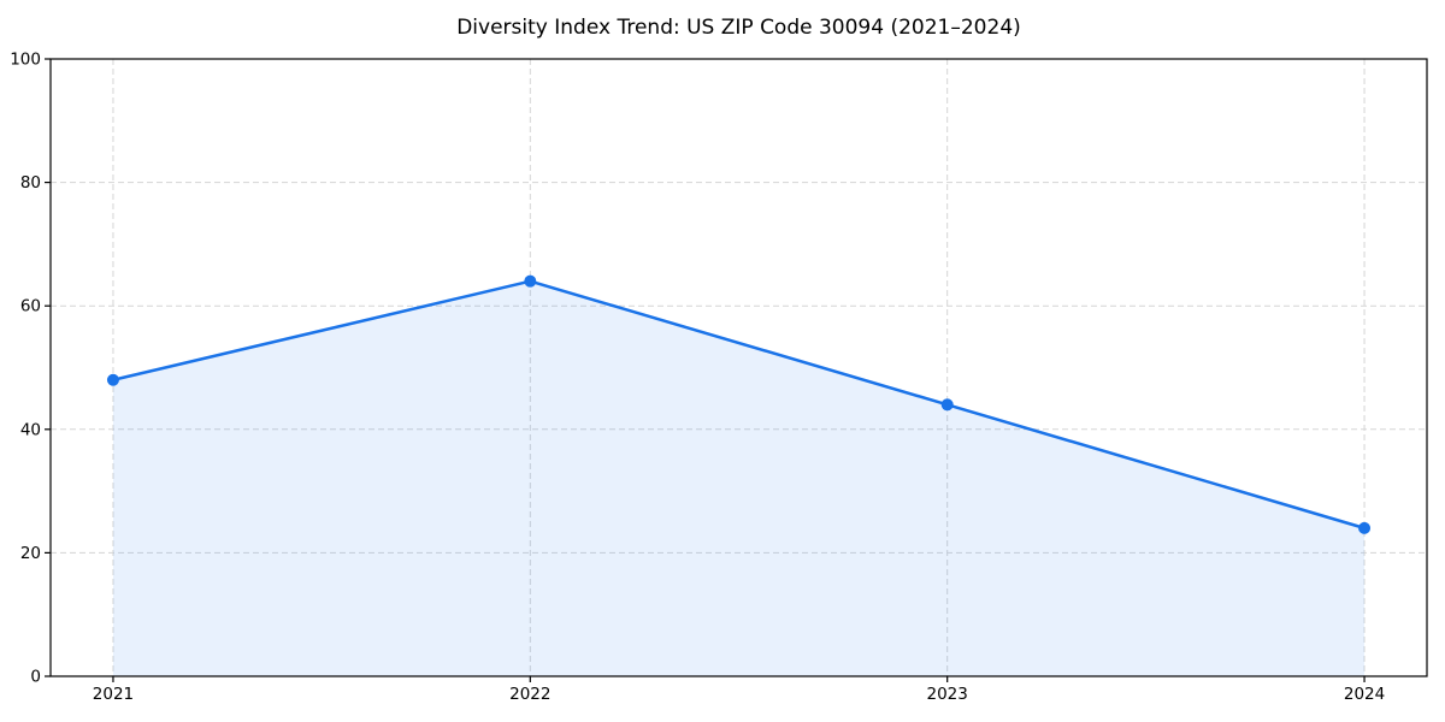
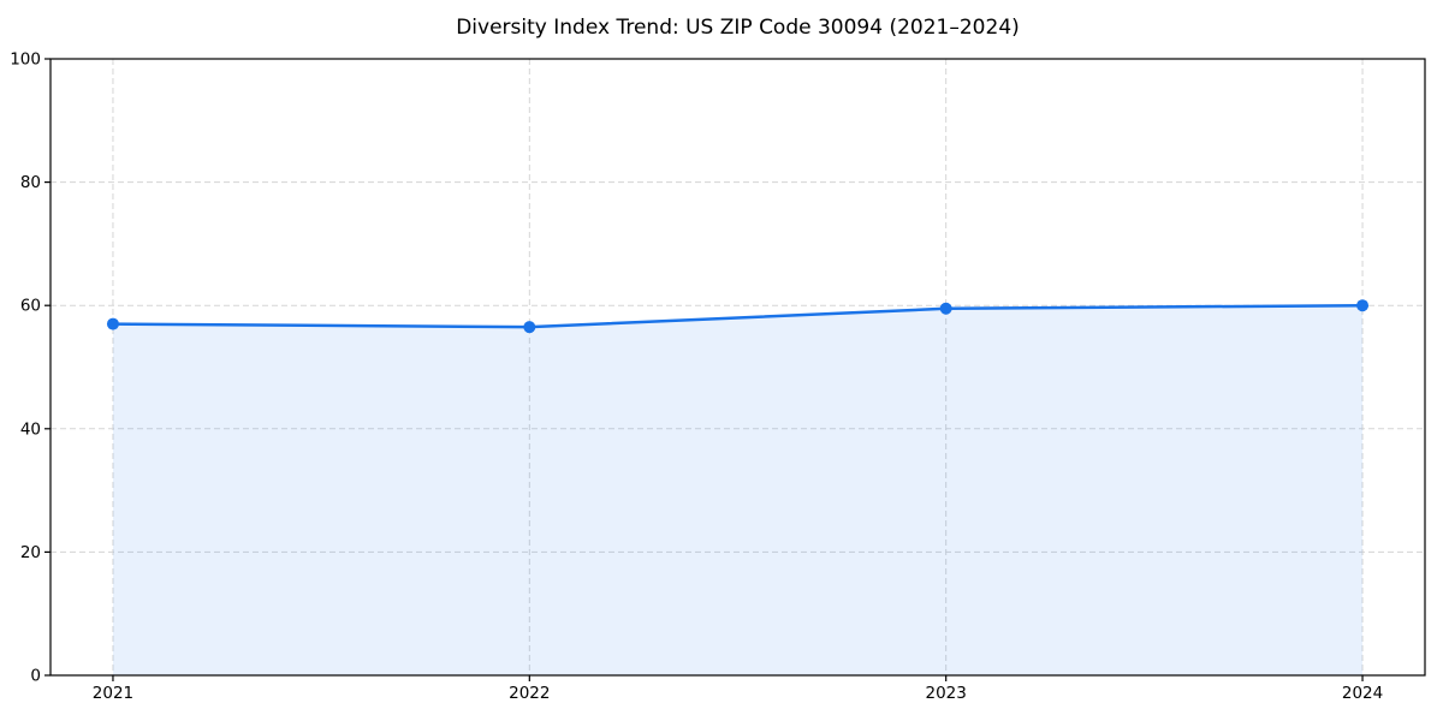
2021: 48 -> 57
2022: 64 -> 56
2023: 44 -> 60
2024: 24 -> 60
